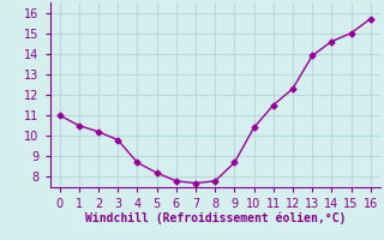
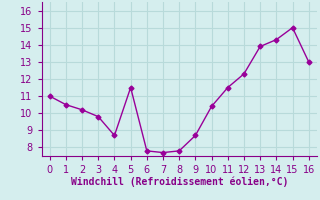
5: 8.2 -> 11.5
14: 14.6 -> 14.3
16: 15.7 -> 13.0
